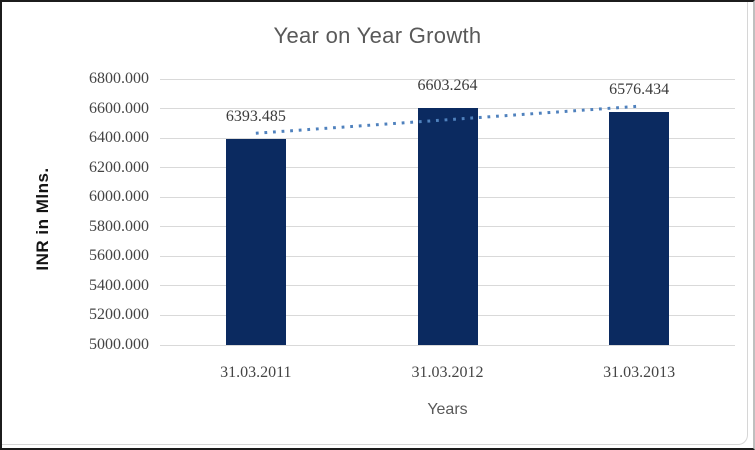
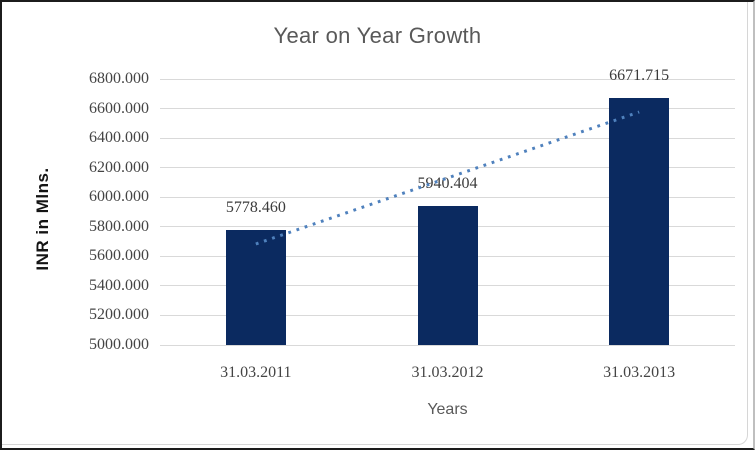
31.03.2011: 6393.485 -> 5778.460
31.03.2012: 6603.264 -> 5940.404
31.03.2013: 6576.434 -> 6671.715
